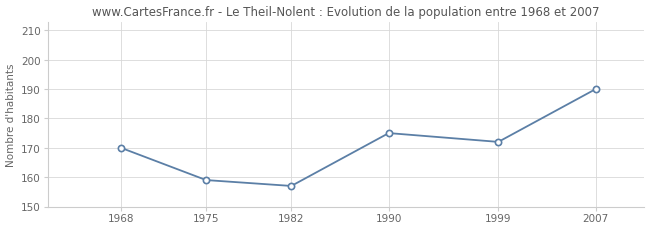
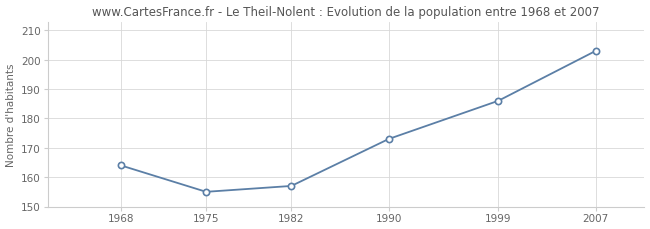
1968: 170 -> 164
1975: 159 -> 155
1990: 175 -> 173
1999: 172 -> 186
2007: 190 -> 203
